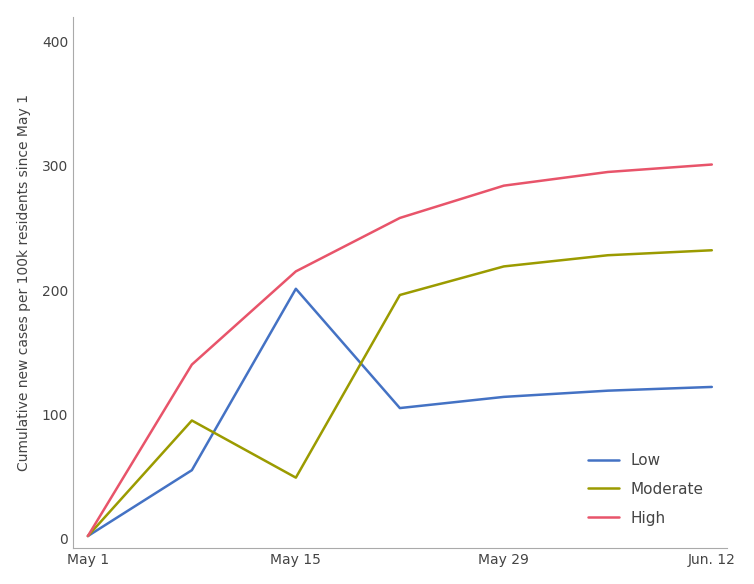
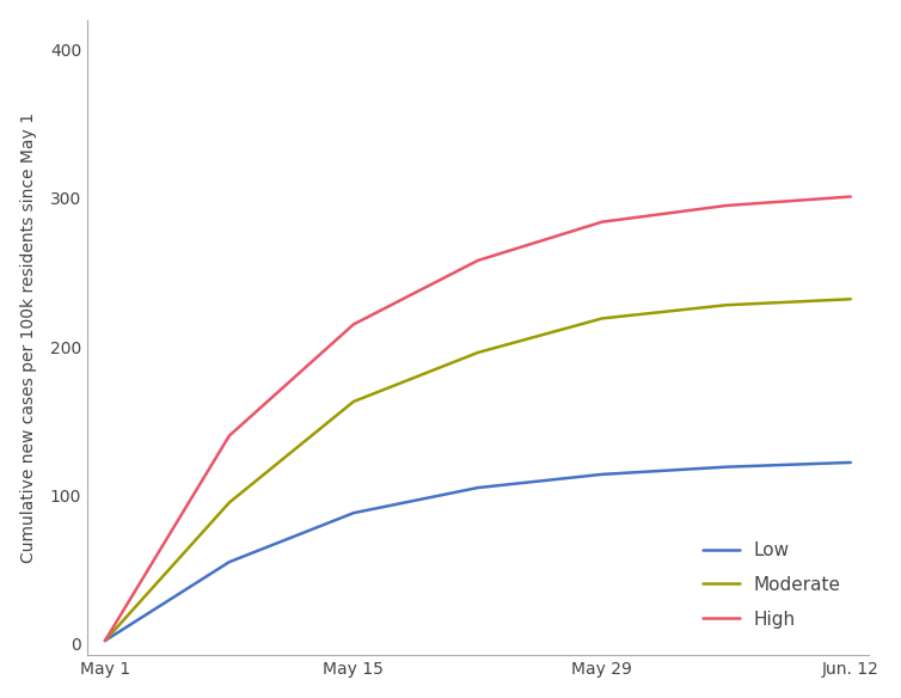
Low/May 15: 201 -> 88
Moderate/May 15: 49 -> 163
